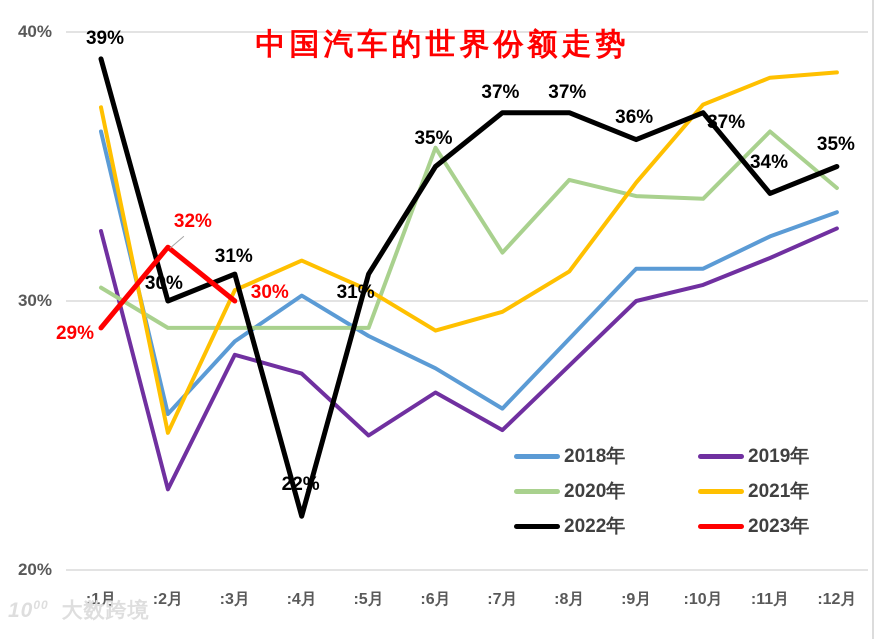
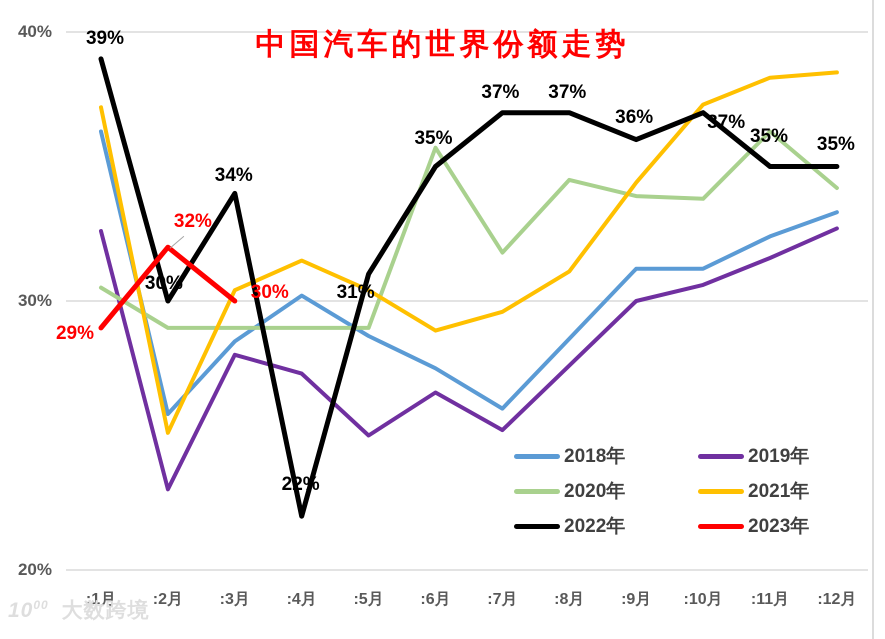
2022年/:3月: 31% -> 34%
2022年/:11月: 34% -> 35%
